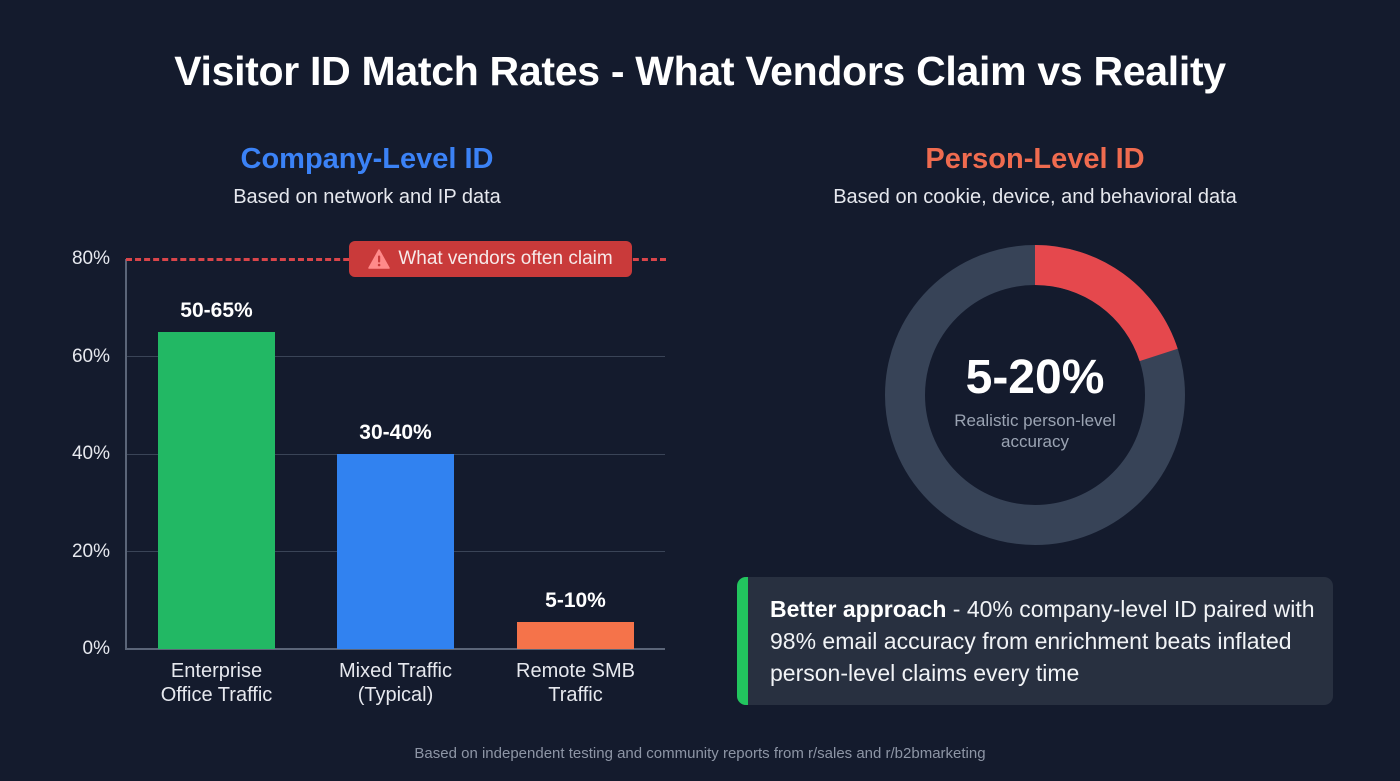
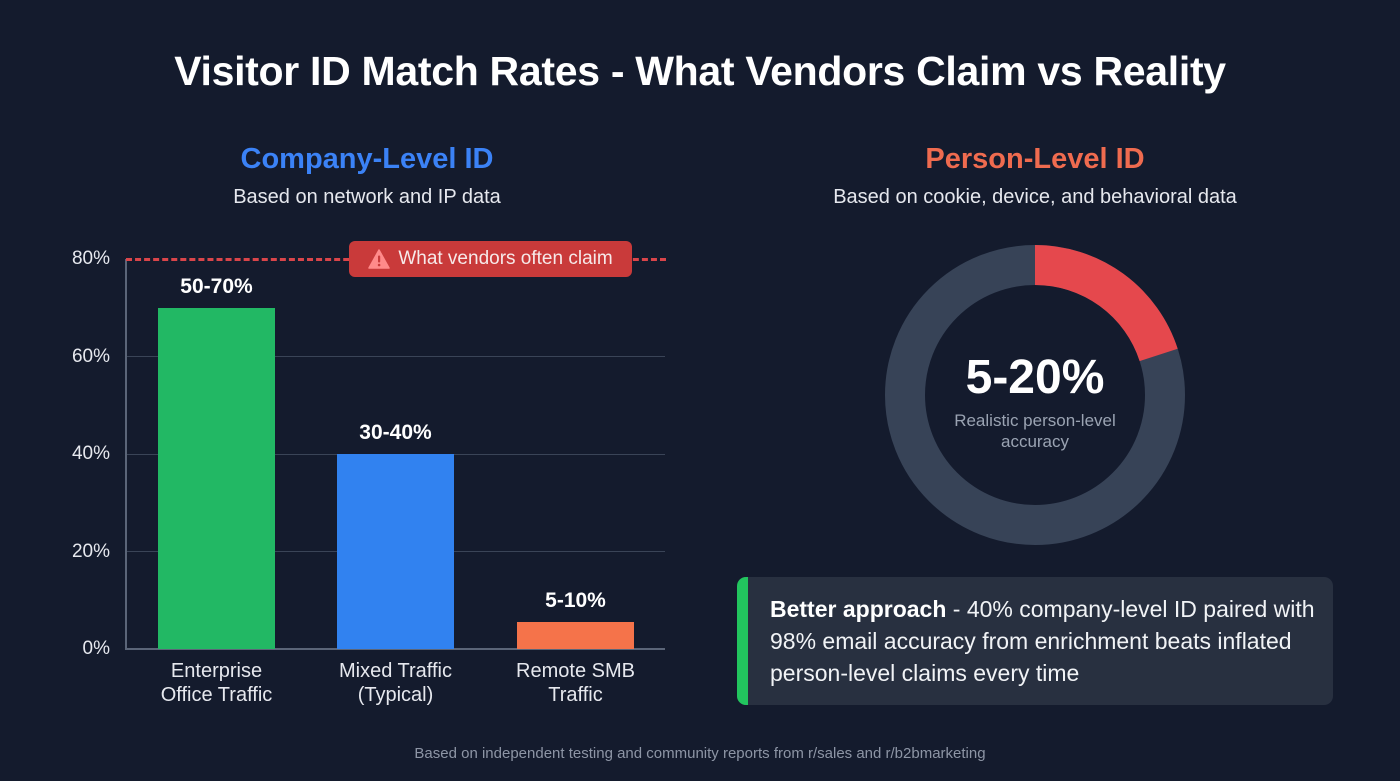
Company-Level ID/Enterprise Office Traffic: 65 -> 70
